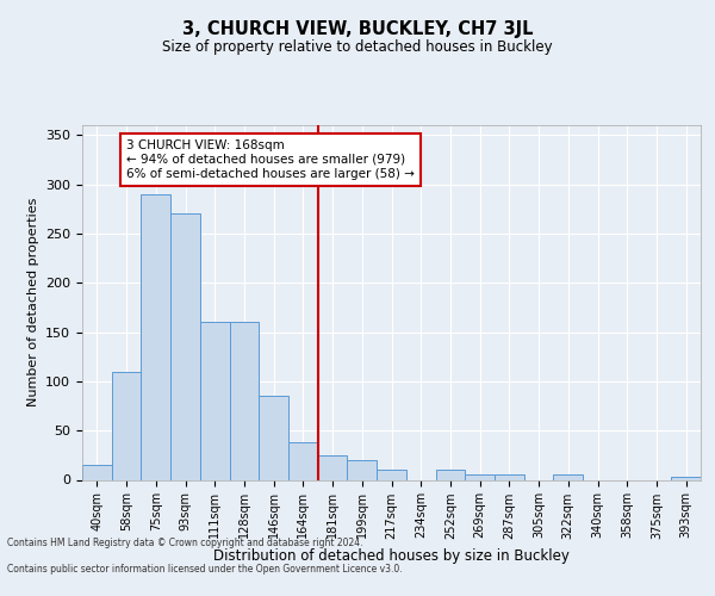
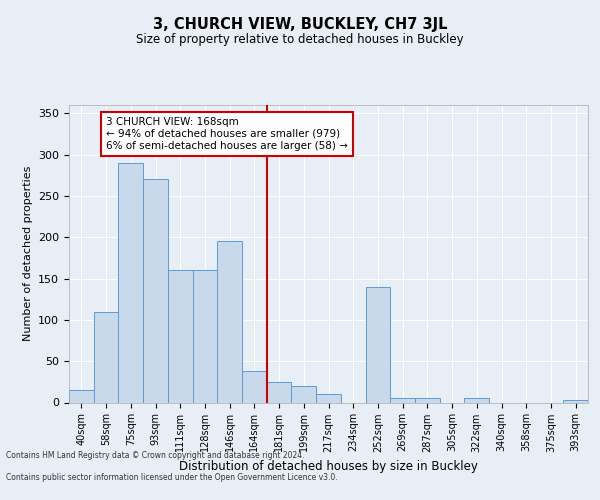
146sqm: 85 -> 196
252sqm: 10 -> 140
